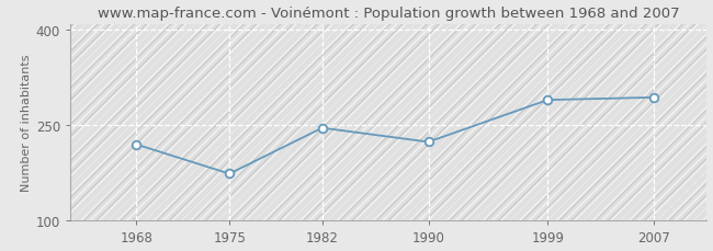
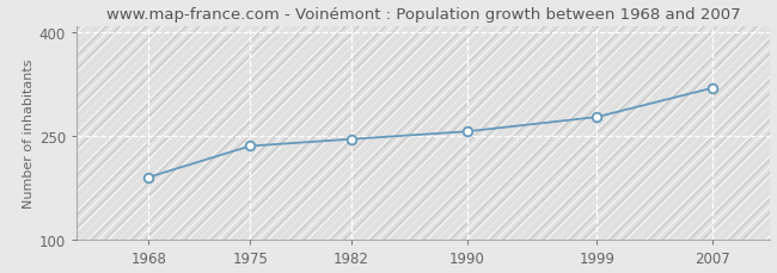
1968: 220 -> 191
1975: 174 -> 236
1990: 224 -> 257
1999: 290 -> 278
2007: 294 -> 320
